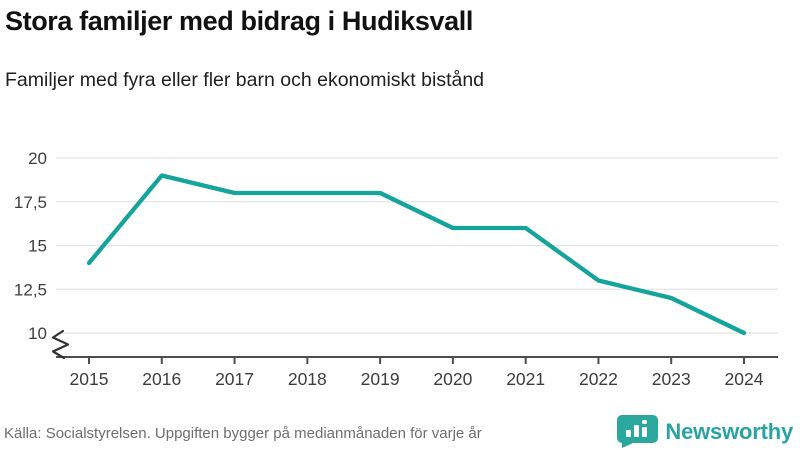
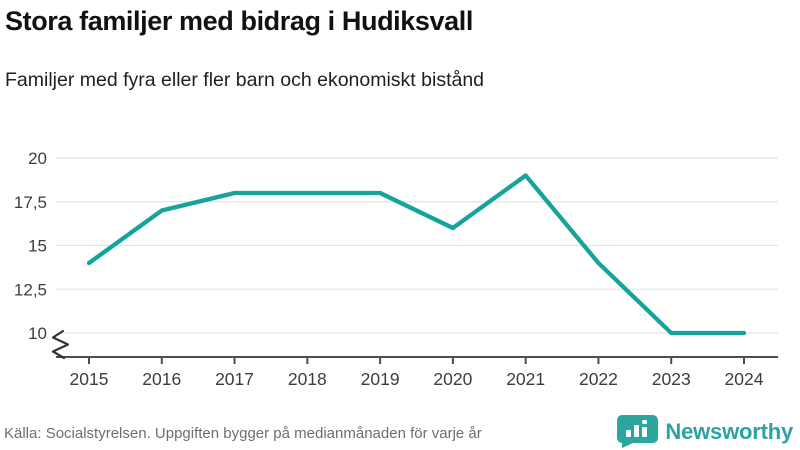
2016: 19 -> 17
2021: 16 -> 19
2022: 13 -> 14
2023: 12 -> 10
